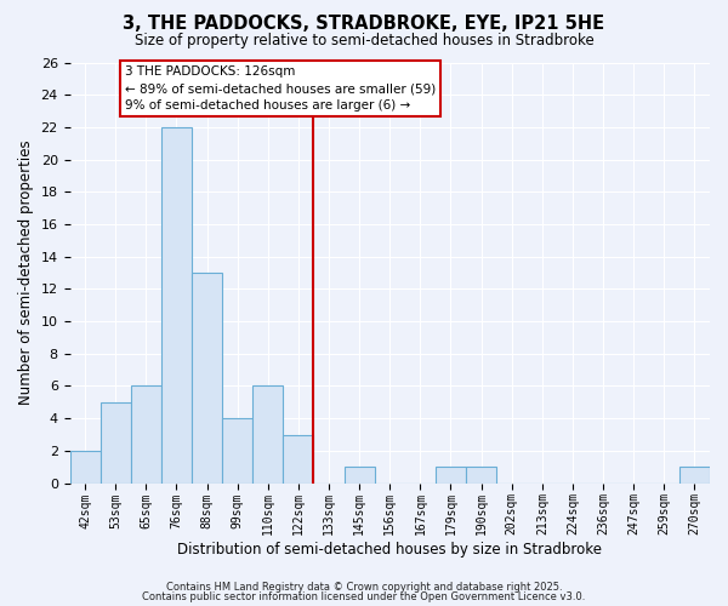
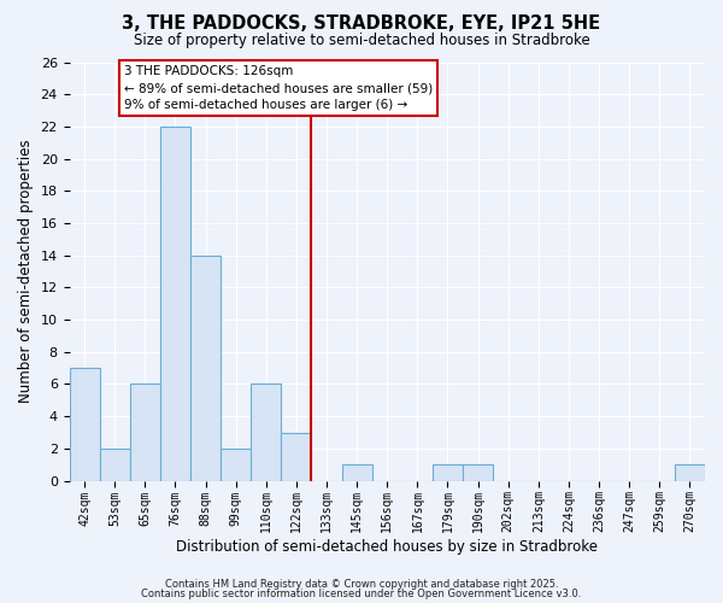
42sqm: 2 -> 7
53sqm: 5 -> 2
88sqm: 13 -> 14
99sqm: 4 -> 2
